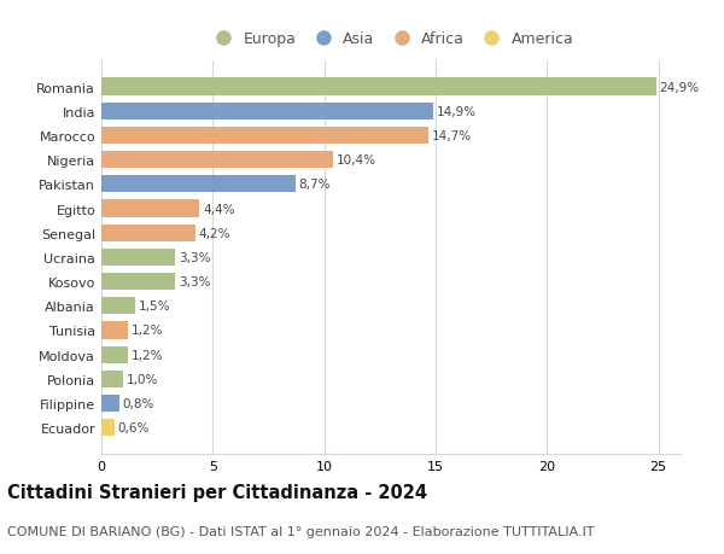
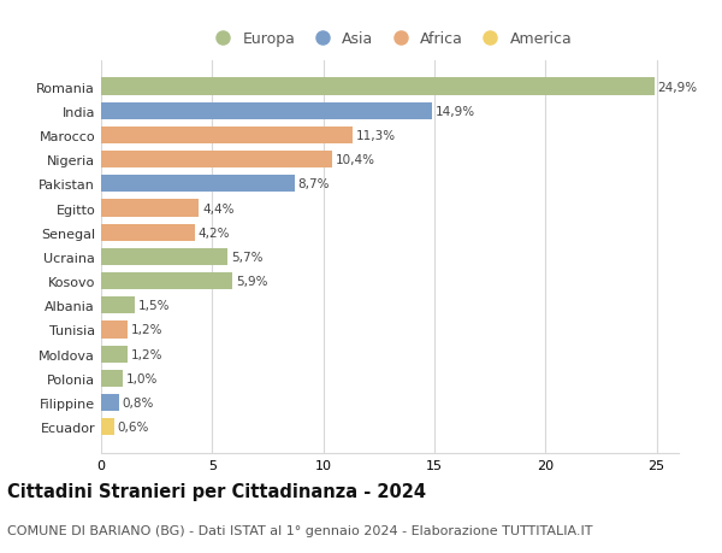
Marocco: 14,7% -> 11,3%
Ucraina: 3,3% -> 5,7%
Kosovo: 3,3% -> 5,9%
